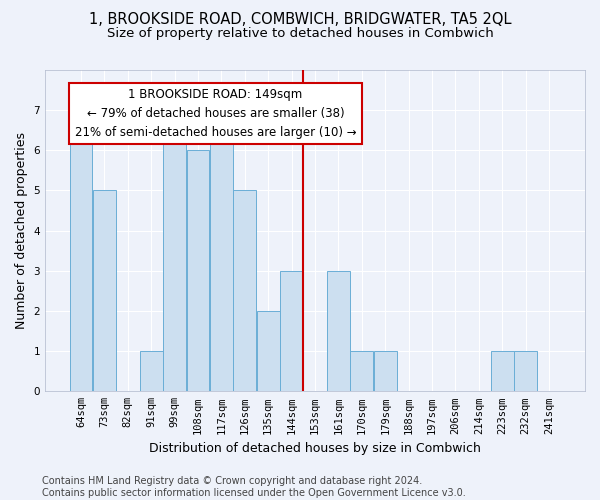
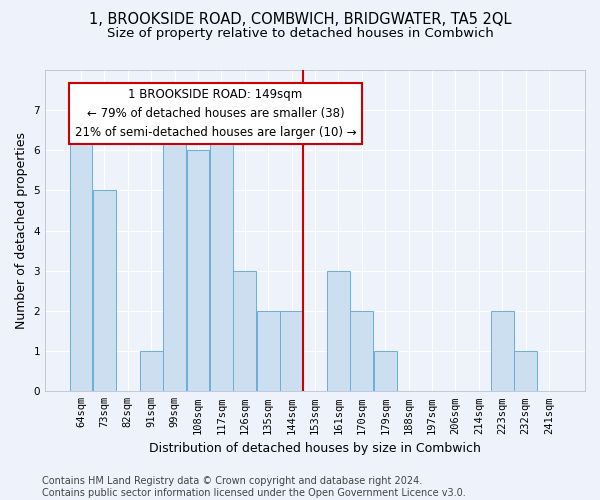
126sqm: 5 -> 3
144sqm: 3 -> 2
170sqm: 1 -> 2
223sqm: 1 -> 2
